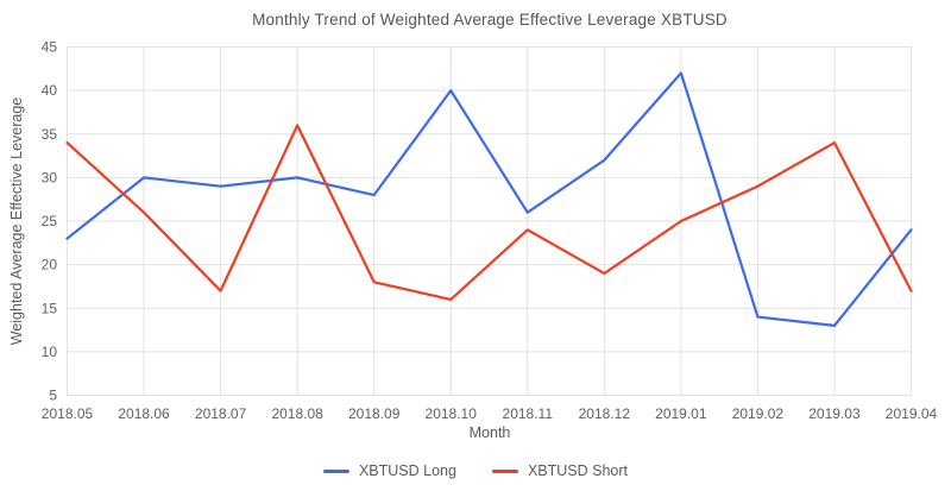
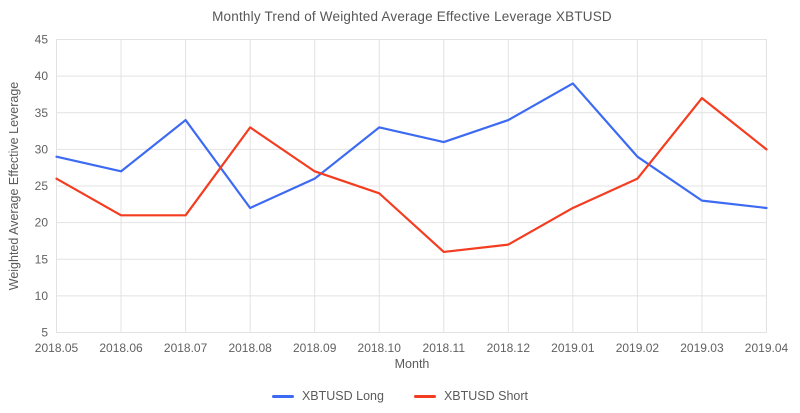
XBTUSD Long/2018.05: 23 -> 29
XBTUSD Short/2018.05: 34 -> 26
XBTUSD Long/2018.06: 30 -> 27
XBTUSD Short/2018.06: 26 -> 21
XBTUSD Long/2018.07: 29 -> 34
XBTUSD Short/2018.07: 17 -> 21
XBTUSD Long/2018.08: 30 -> 22
XBTUSD Short/2018.08: 36 -> 33
XBTUSD Long/2018.09: 28 -> 26
XBTUSD Short/2018.09: 18 -> 27
XBTUSD Long/2018.10: 40 -> 33
XBTUSD Short/2018.10: 16 -> 24
XBTUSD Long/2018.11: 26 -> 31
XBTUSD Short/2018.11: 24 -> 16
XBTUSD Long/2018.12: 32 -> 34
XBTUSD Short/2018.12: 19 -> 17
XBTUSD Long/2019.01: 42 -> 39
XBTUSD Short/2019.01: 25 -> 22
XBTUSD Long/2019.02: 14 -> 29
XBTUSD Short/2019.02: 29 -> 26
XBTUSD Long/2019.03: 13 -> 23
XBTUSD Short/2019.03: 34 -> 37
XBTUSD Long/2019.04: 24 -> 22
XBTUSD Short/2019.04: 17 -> 30
